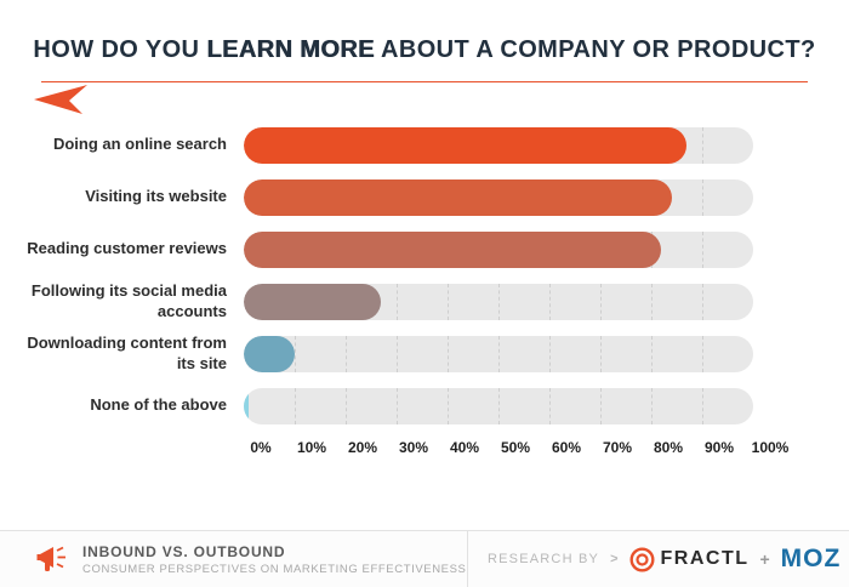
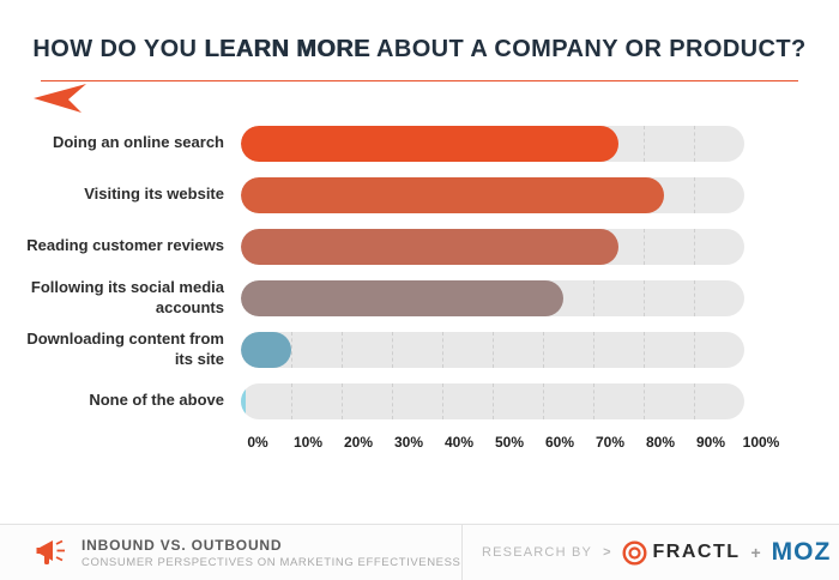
Doing an online search: 87% -> 75%
Reading customer reviews: 82% -> 75%
Following its social media accounts: 27% -> 64%
